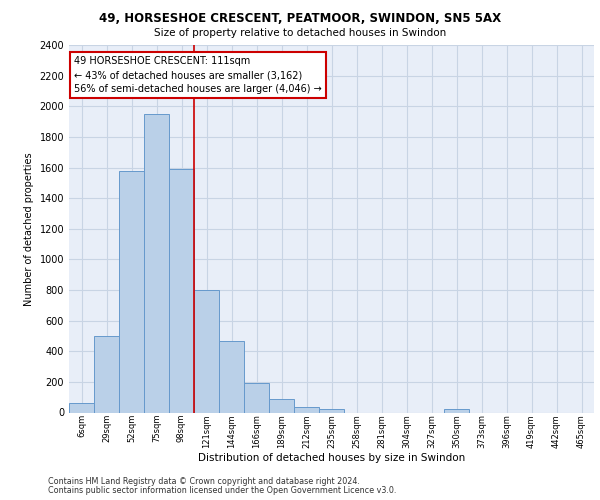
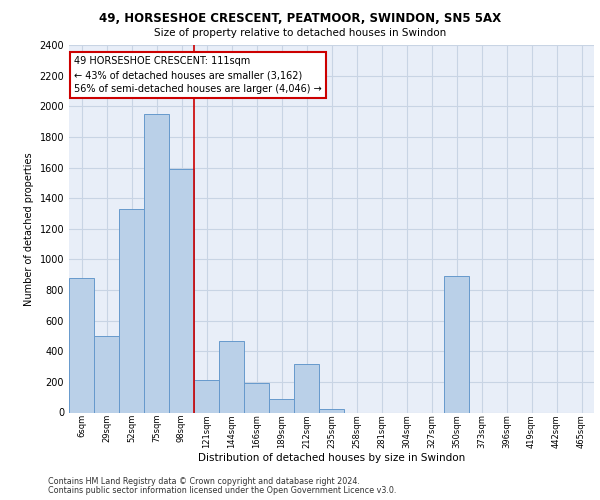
6sqm: 60 -> 880
52sqm: 1580 -> 1330
121sqm: 800 -> 210
212sqm: 40 -> 320
350sqm: 20 -> 890
